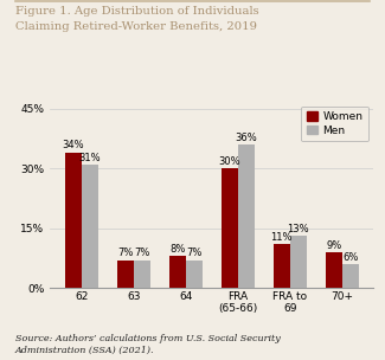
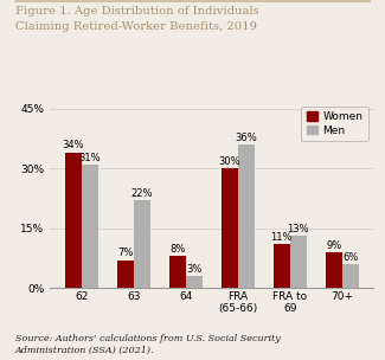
Men/63: 7% -> 22%
Men/64: 7% -> 3%
